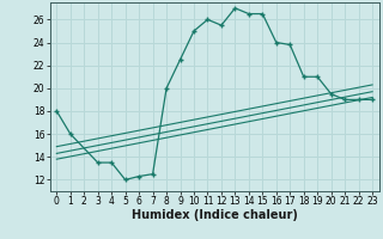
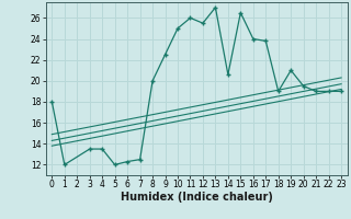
1: 16.0 -> 12.0
14: 26.5 -> 20.6
18: 21.0 -> 19.0
